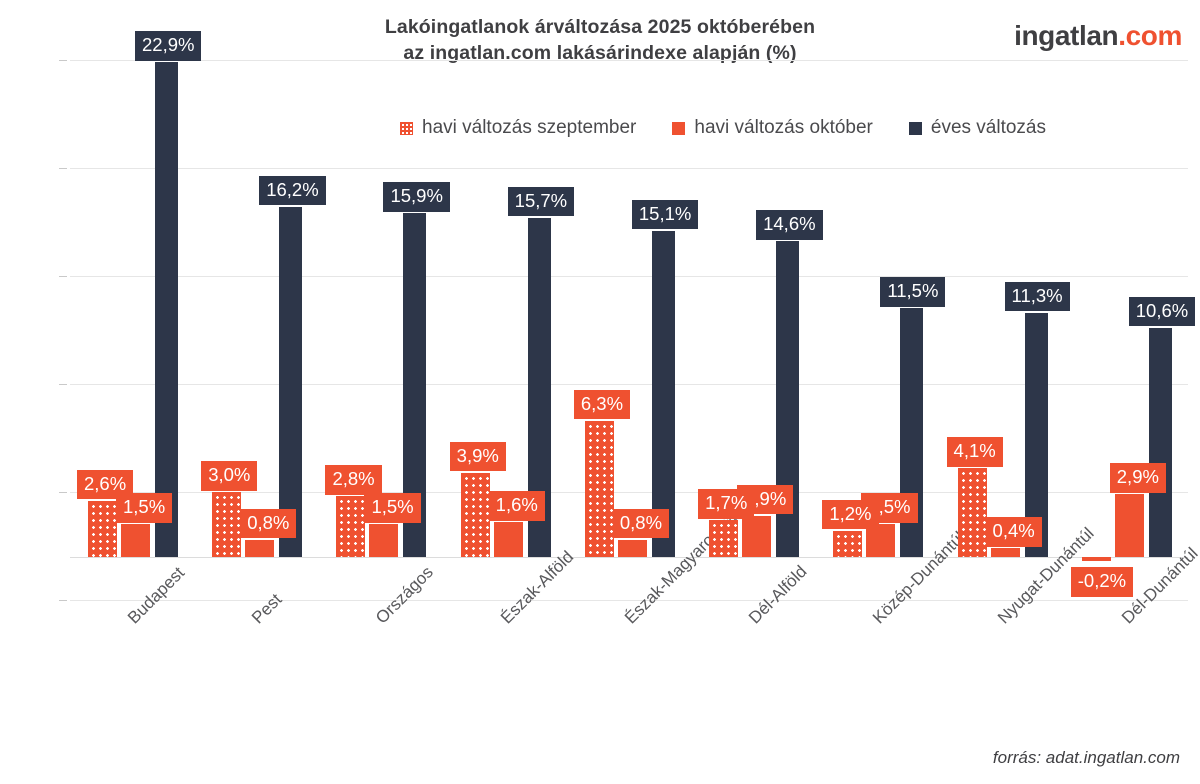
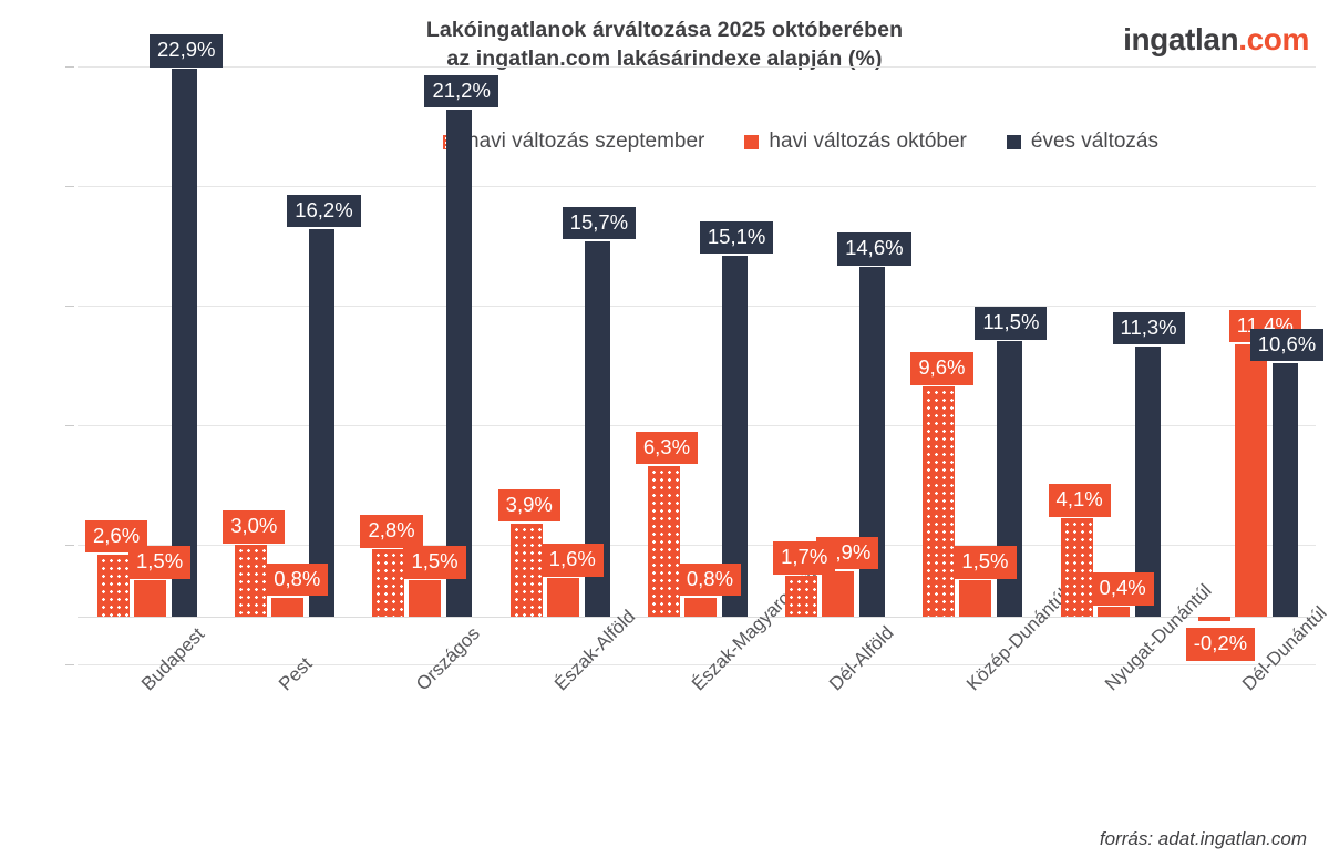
éves változás/Országos: 15,9% -> 21,2%
havi változás szeptember/Közép-Dunántúl: 1,2% -> 9,6%
havi változás október/Dél-Dunántúl: 2,9% -> 11,4%
